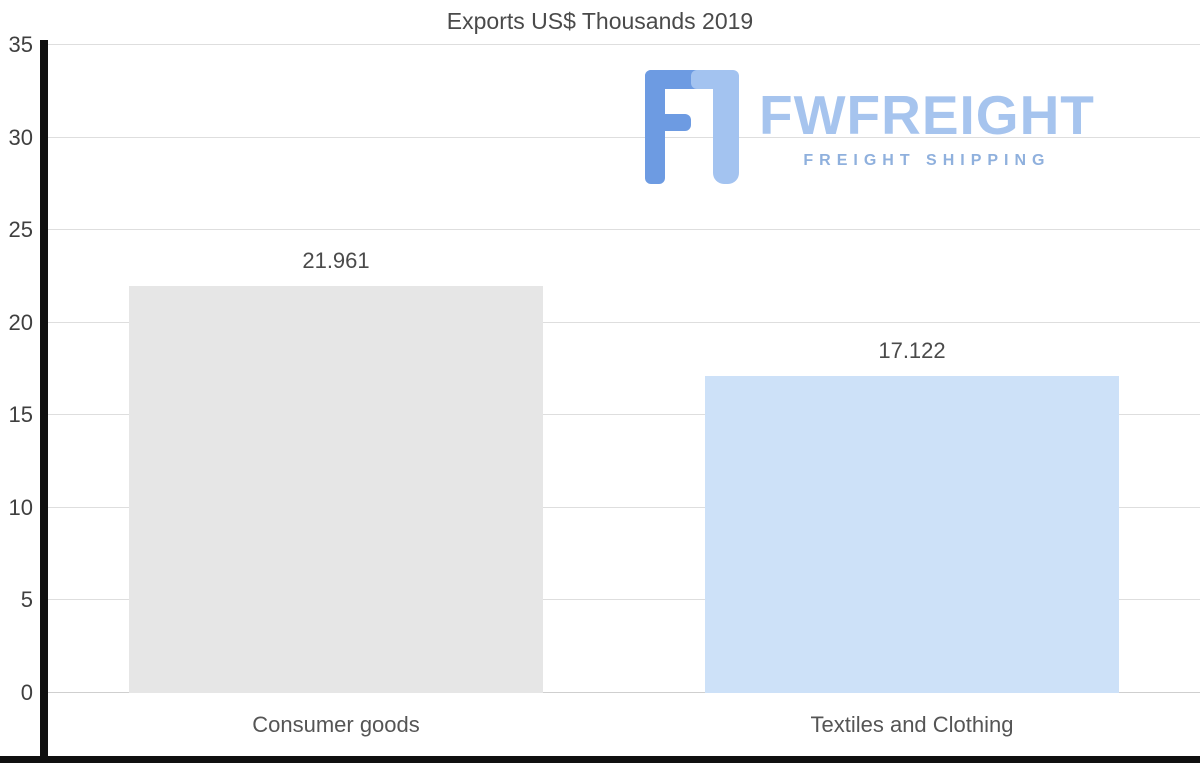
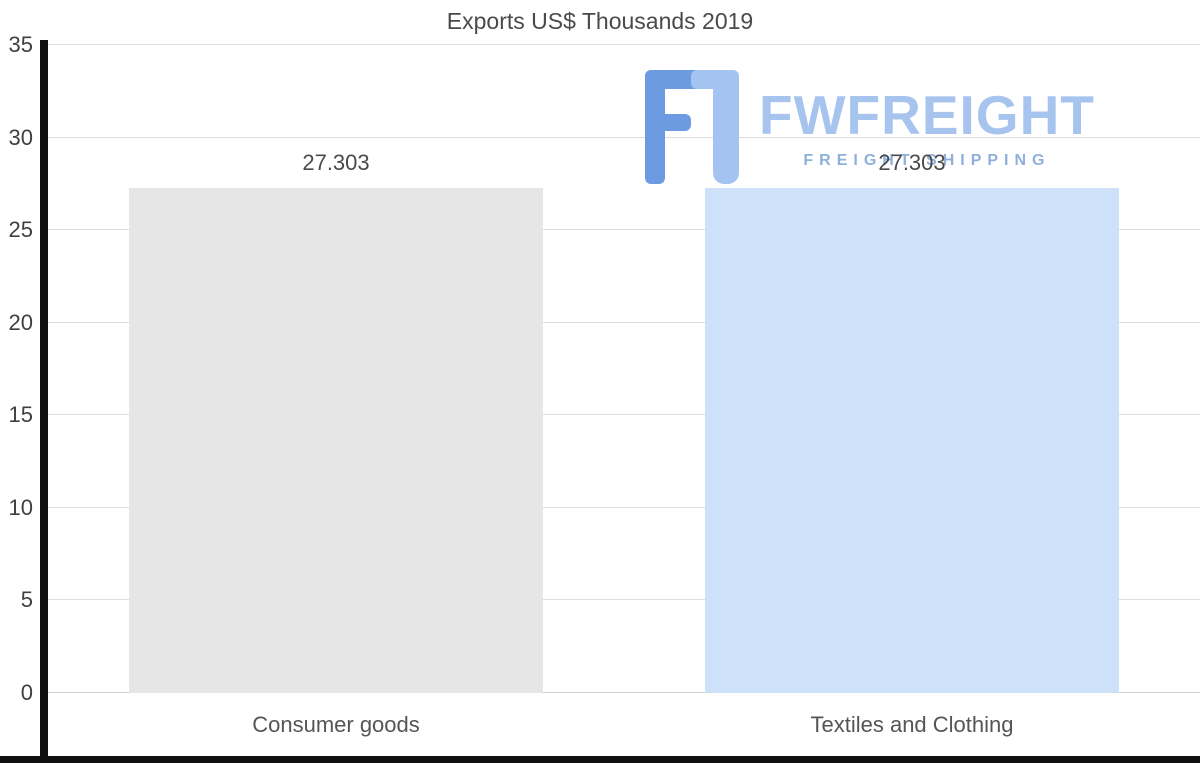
Consumer goods: 21.961 -> 27.303
Textiles and Clothing: 17.122 -> 27.303
